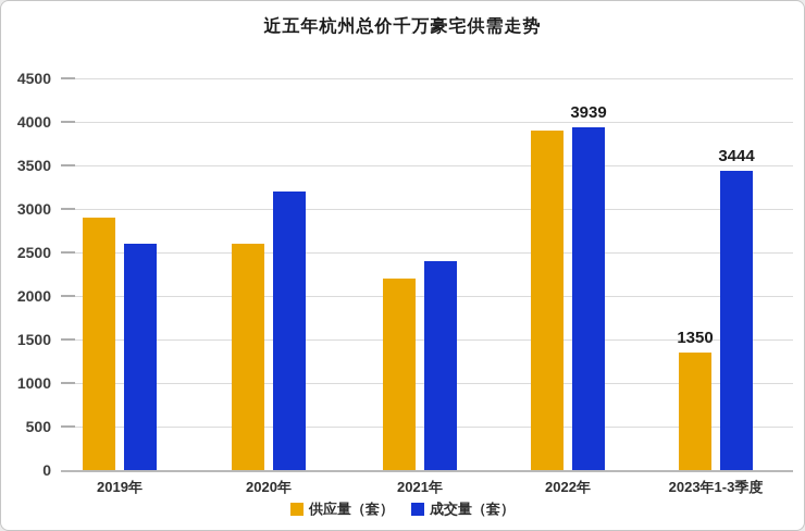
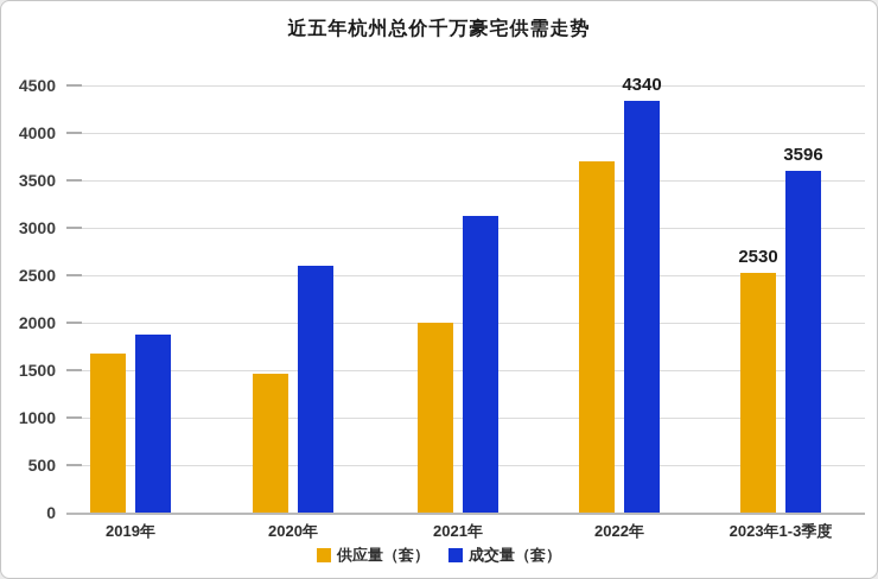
供应量（套）/2019年: 2900 -> 1700
成交量（套）/2019年: 2600 -> 1900
供应量（套）/2020年: 2600 -> 1500
成交量（套）/2020年: 3200 -> 2600
供应量（套）/2021年: 2200 -> 2000
成交量（套）/2021年: 2400 -> 3100
供应量（套）/2022年: 3900 -> 3700
成交量（套）/2022年: 3939 -> 4340
供应量（套）/2023年1-3季度: 1350 -> 2530
成交量（套）/2023年1-3季度: 3444 -> 3596
